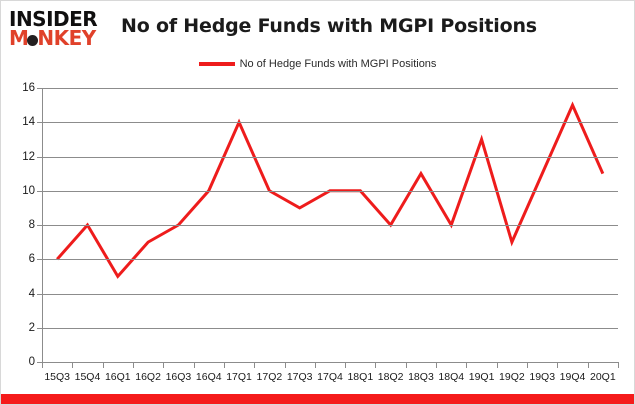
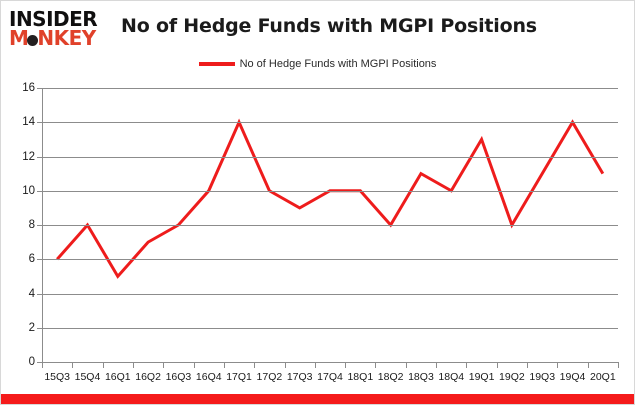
18Q4: 8 -> 10
19Q2: 7 -> 8
19Q4: 15 -> 14
